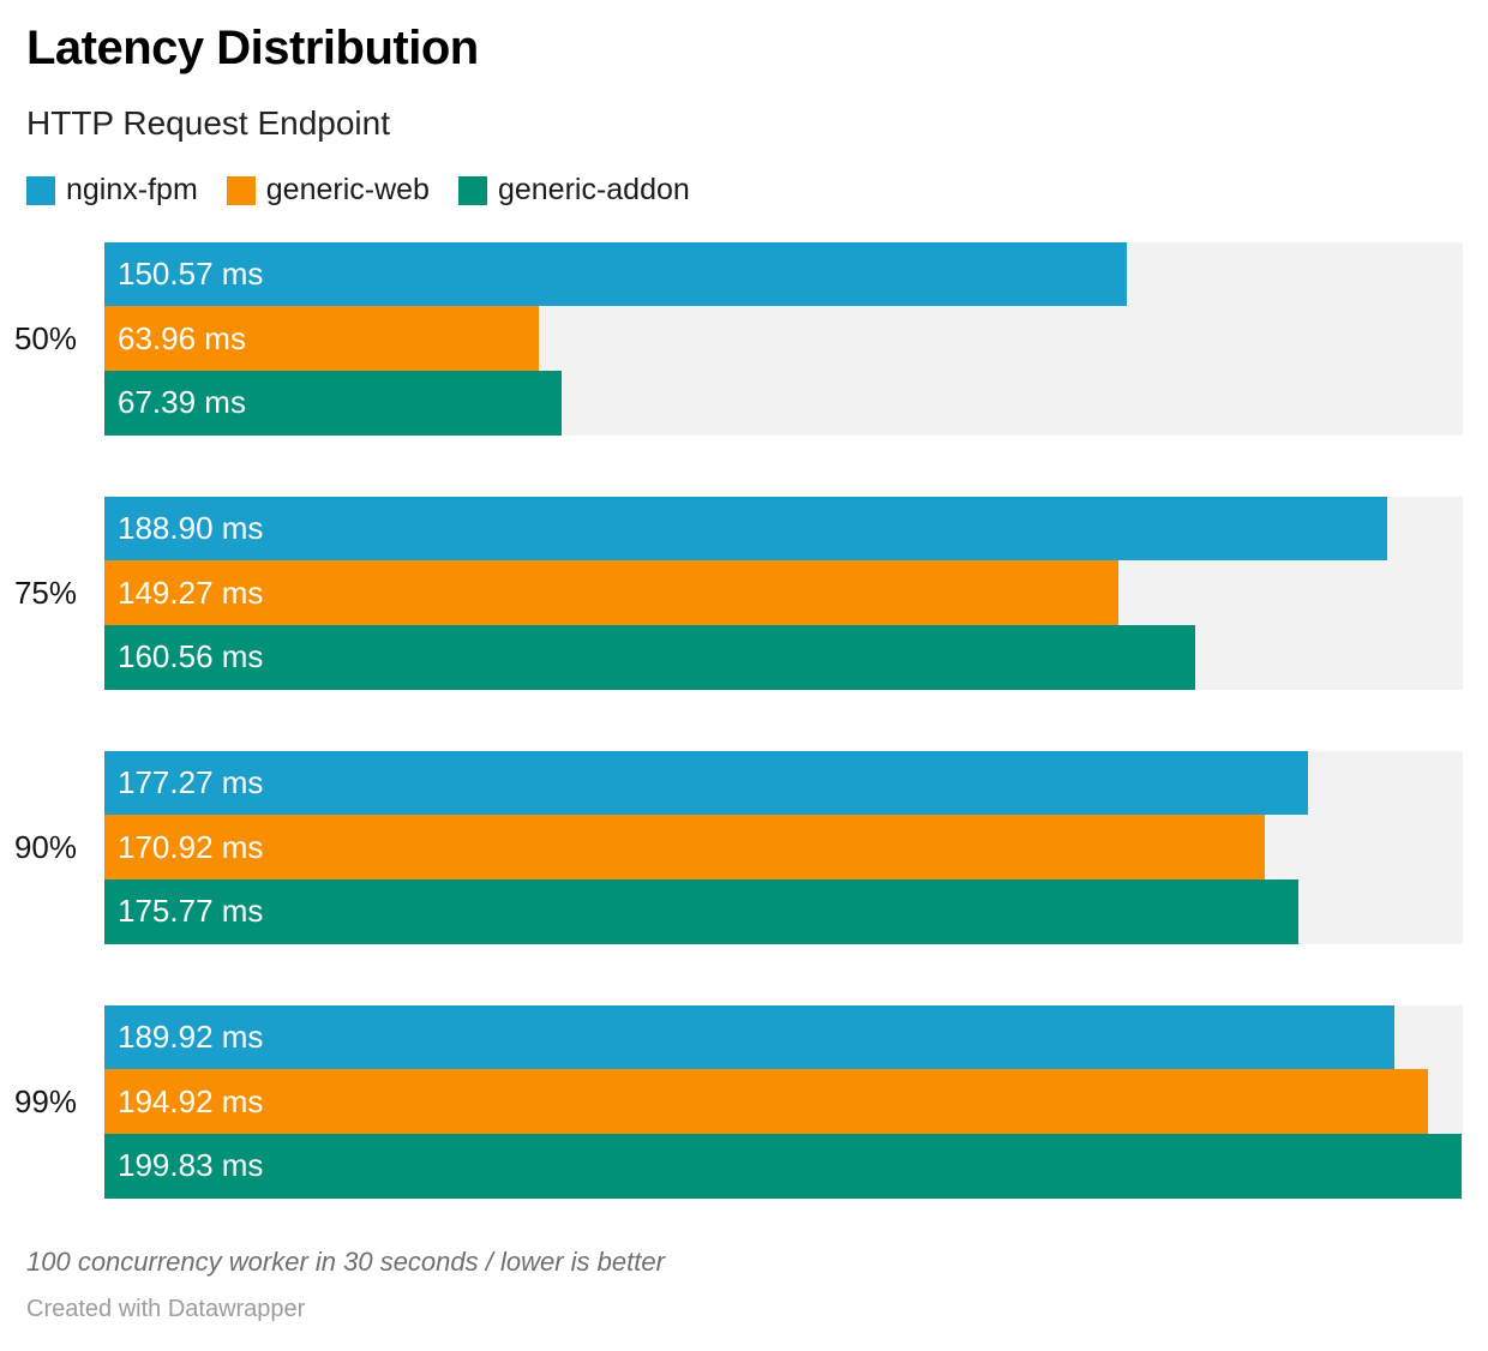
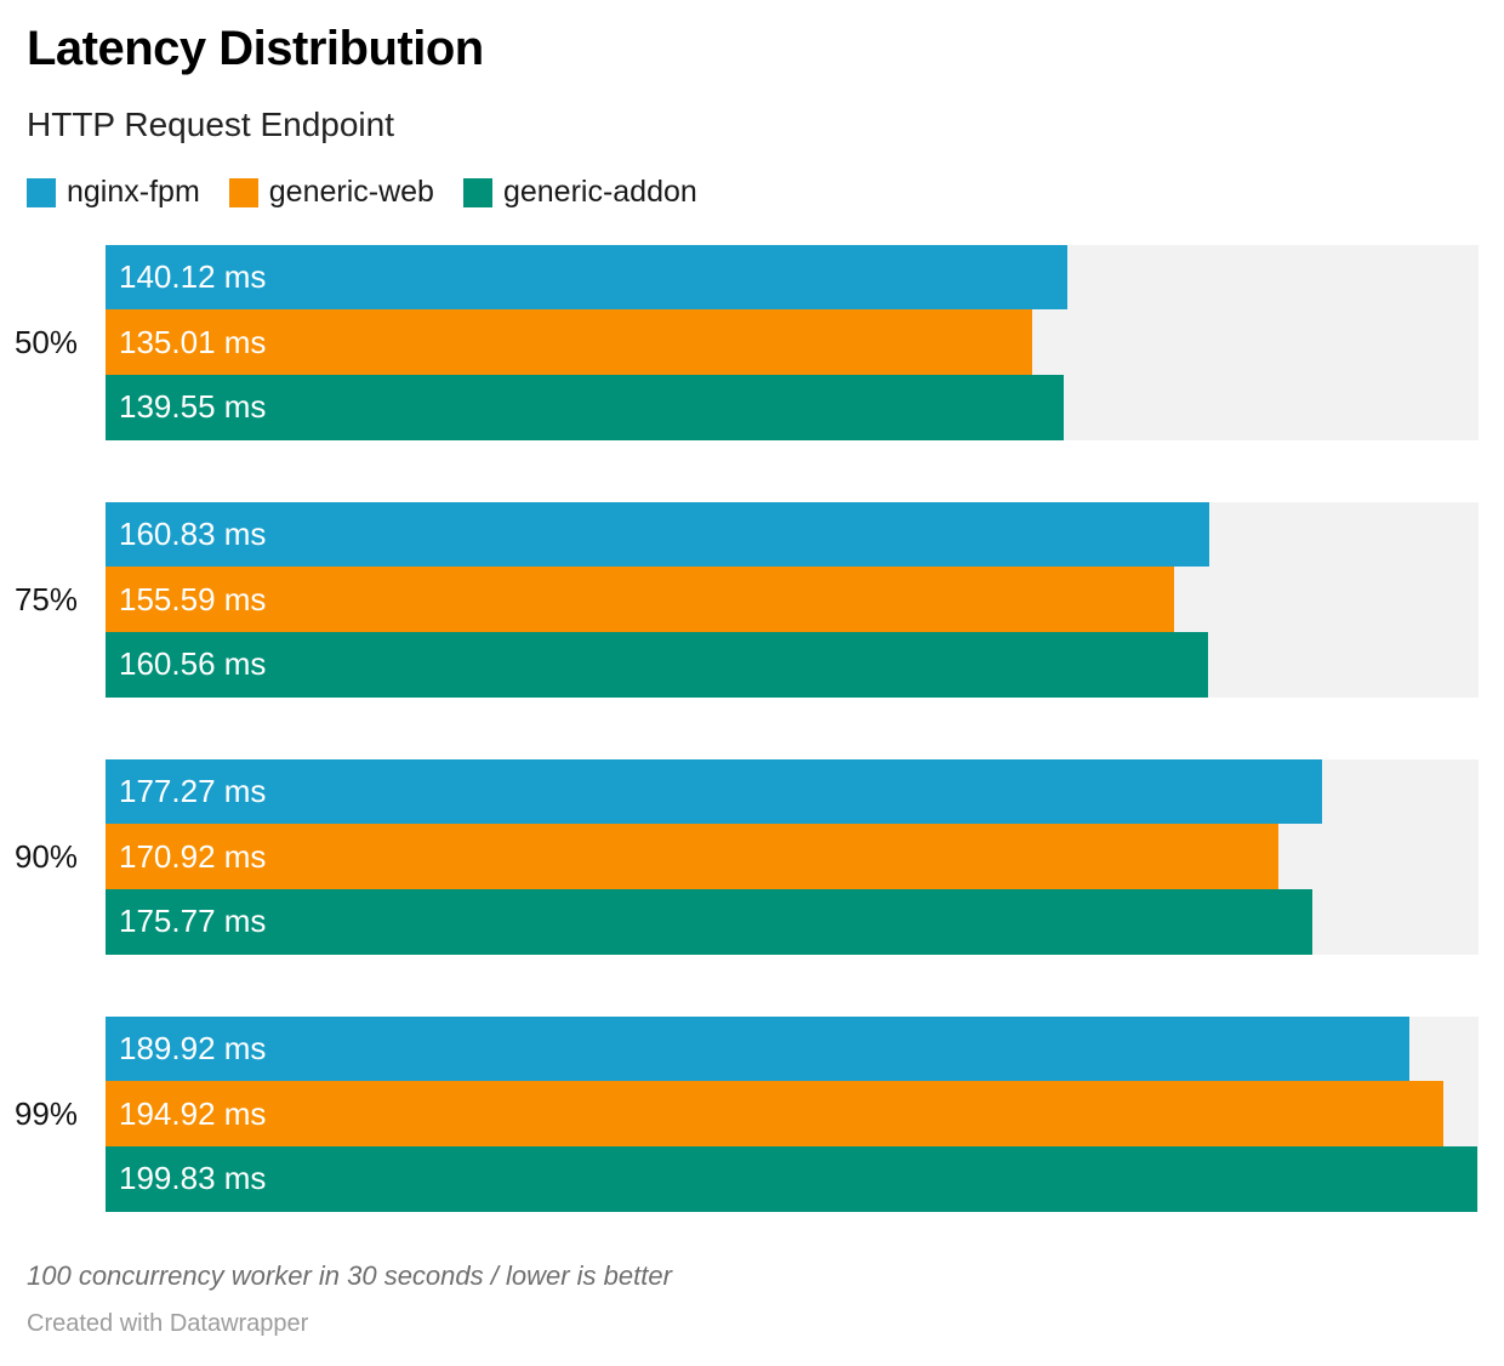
nginx-fpm/50%: 150.57 -> 140.12
generic-web/50%: 63.96 -> 135.01
generic-addon/50%: 67.39 -> 139.55
nginx-fpm/75%: 188.90 -> 160.83
generic-web/75%: 149.27 -> 155.59
